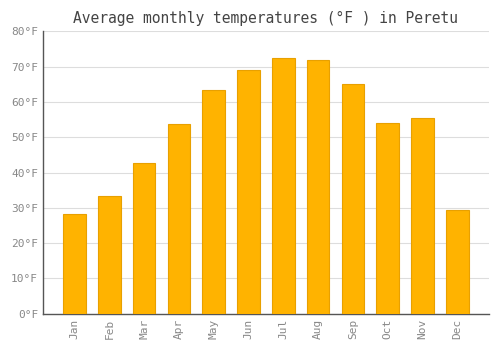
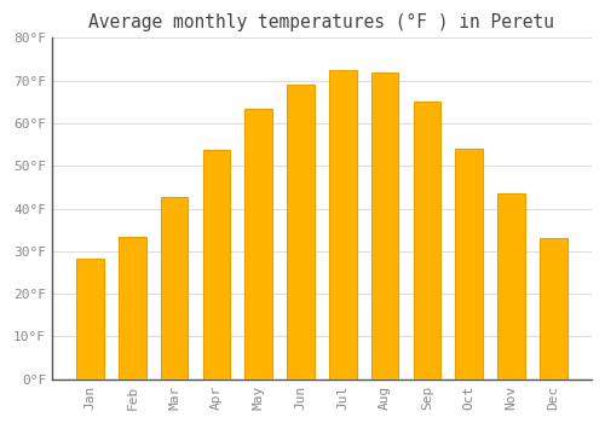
Nov: 55.5°F -> 43.5°F
Dec: 29.5°F -> 33.1°F
